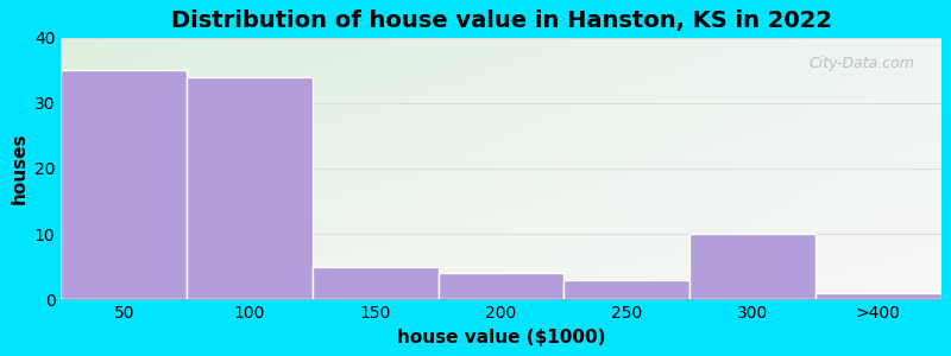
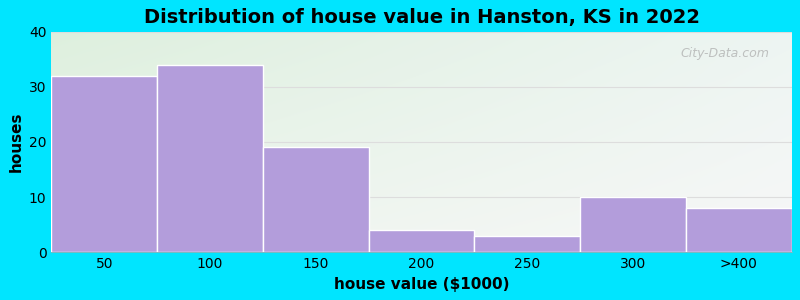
50: 35 -> 32
150: 5 -> 19
>400: 1 -> 8
